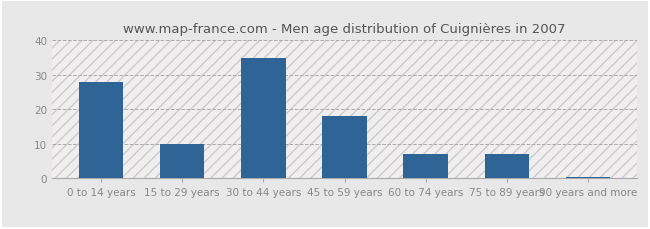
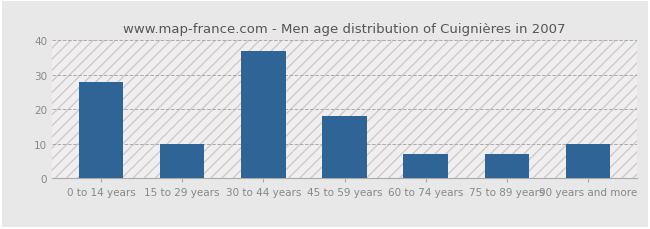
30 to 44 years: 35.0 -> 37.0
90 years and more: 0.5 -> 10.0
